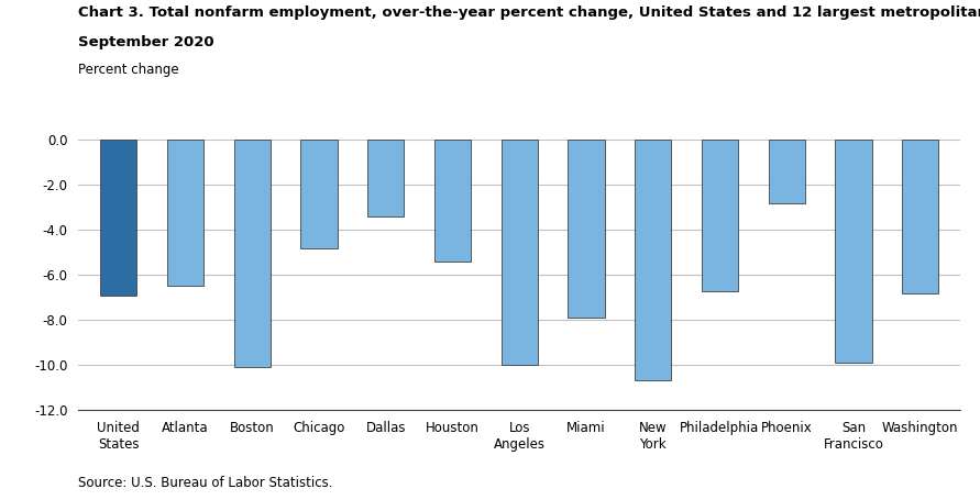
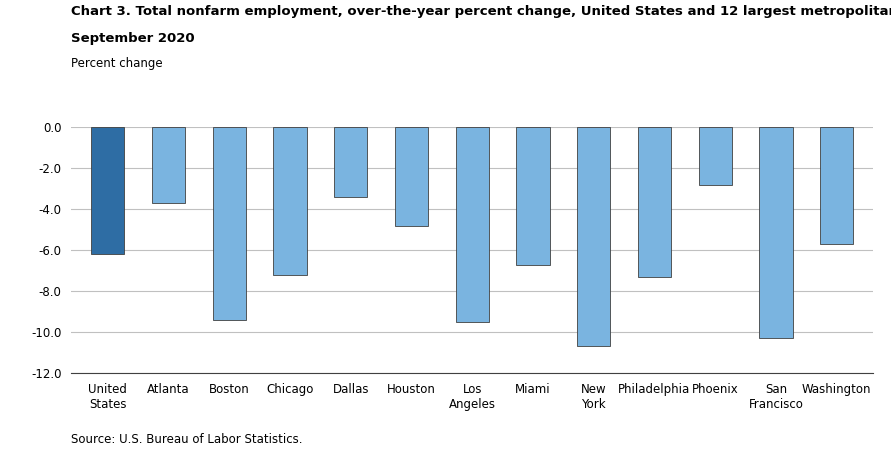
United States: -6.9 -> -6.2
Atlanta: -6.5 -> -3.7
Boston: -10.1 -> -9.4
Chicago: -4.8 -> -7.2
Houston: -5.4 -> -4.8
Los Angeles: -10.0 -> -9.5
Miami: -7.9 -> -6.7
Philadelphia: -6.7 -> -7.3
San Francisco: -9.9 -> -10.3
Washington: -6.8 -> -5.7
